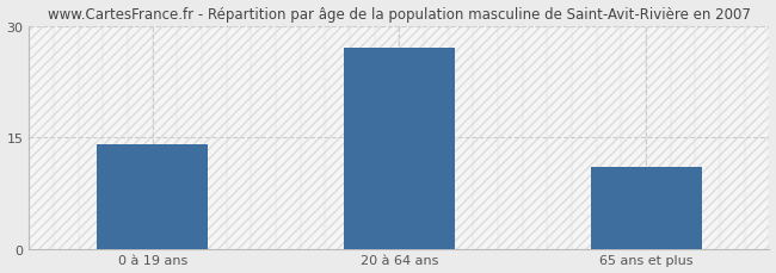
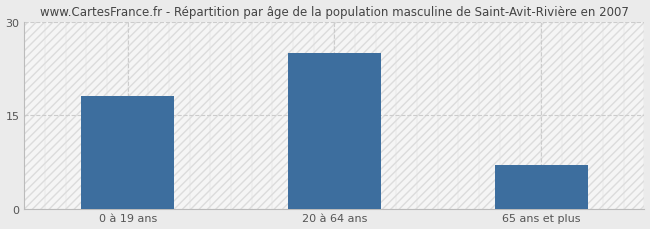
0 à 19 ans: 14 -> 18
20 à 64 ans: 27 -> 25
65 ans et plus: 11 -> 7
